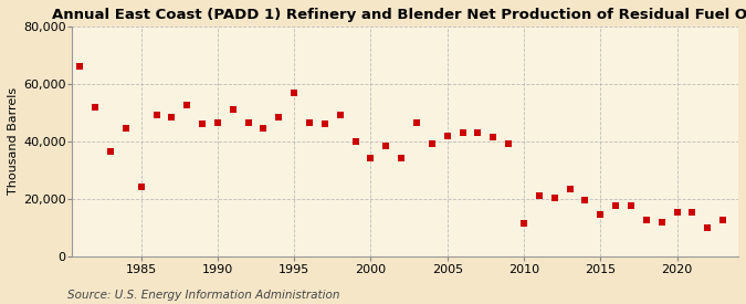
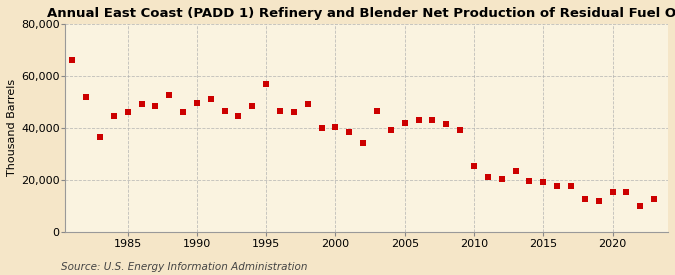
1985: 24,000 -> 46,000
1990: 46,500 -> 49,500
2000: 34,000 -> 40,500
2010: 11,500 -> 25,500
2015: 14,500 -> 19,000
